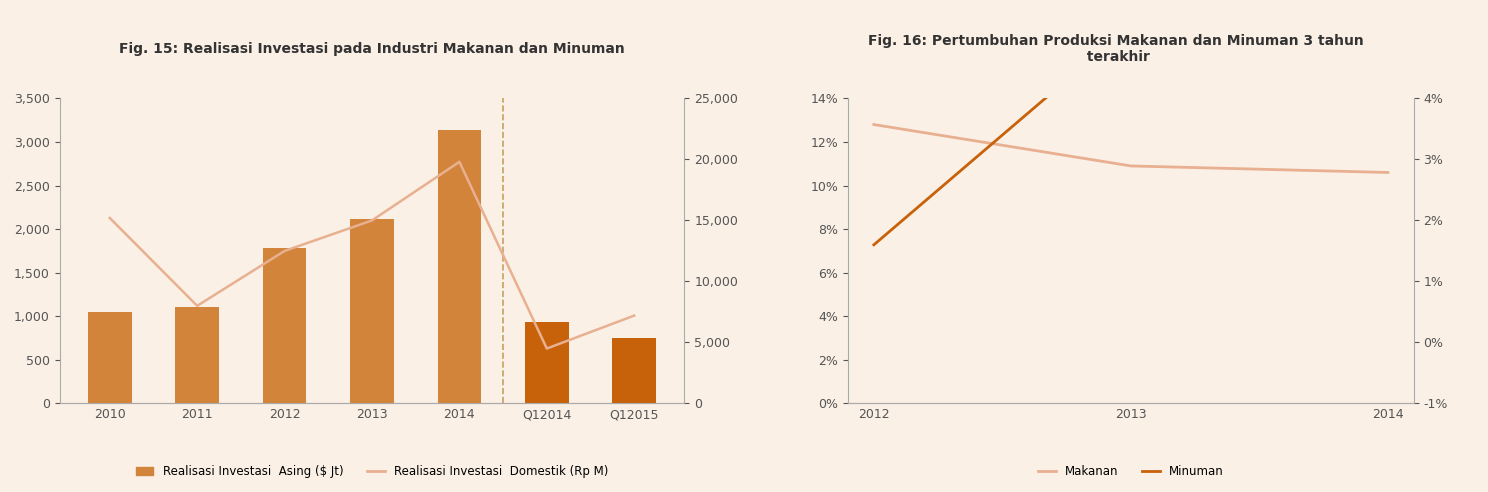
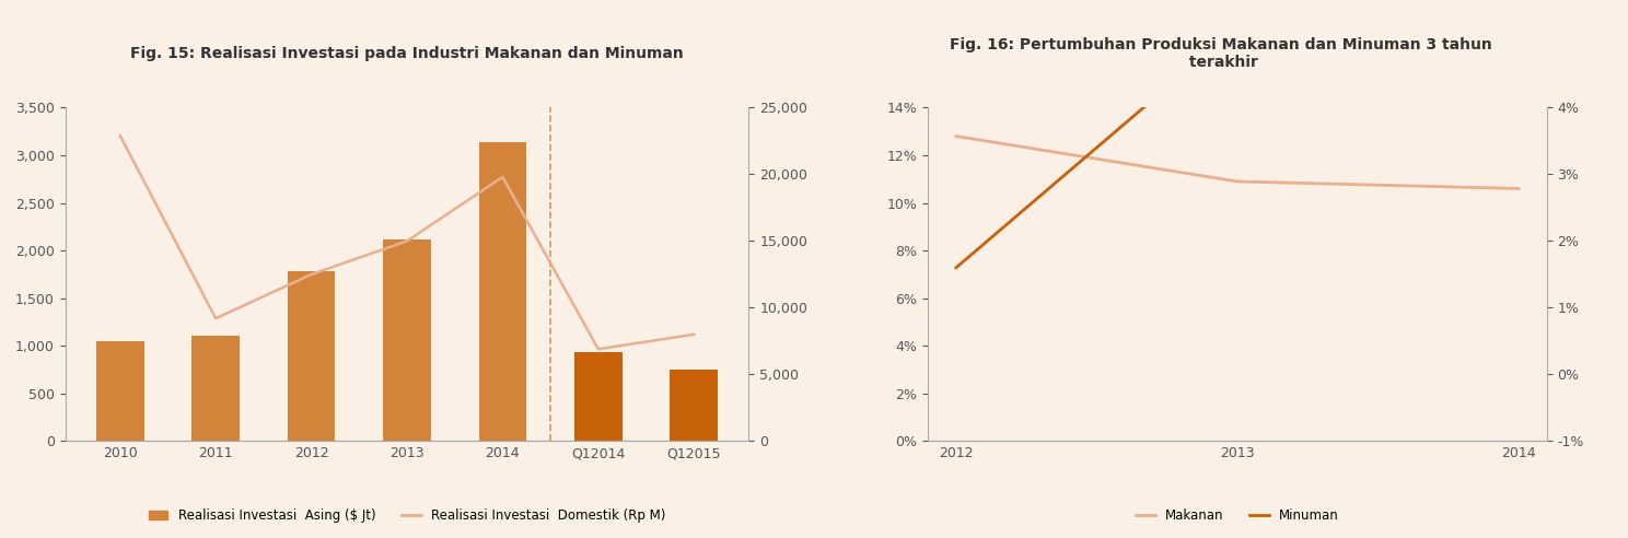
Realisasi Investasi Domestik (Rp M)/2010: 15,200 -> 22,900
Realisasi Investasi Domestik (Rp M)/2011: 8,000 -> 9,200
Realisasi Investasi Domestik (Rp M)/Q12014: 4,500 -> 6,900
Realisasi Investasi Domestik (Rp M)/Q12015: 7,200 -> 8,000
